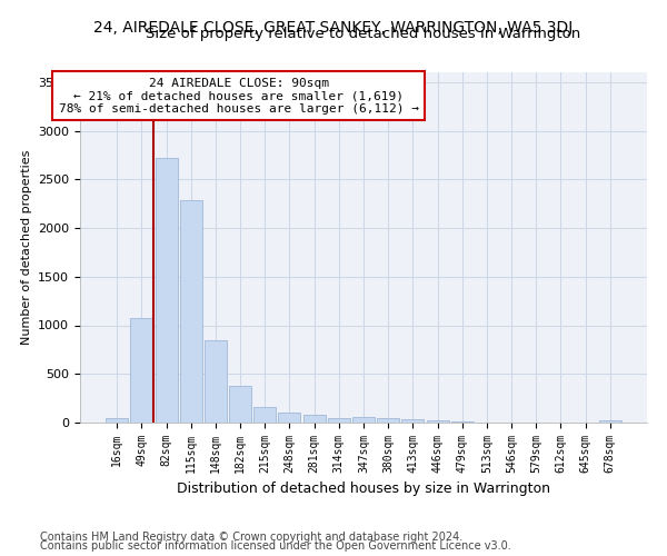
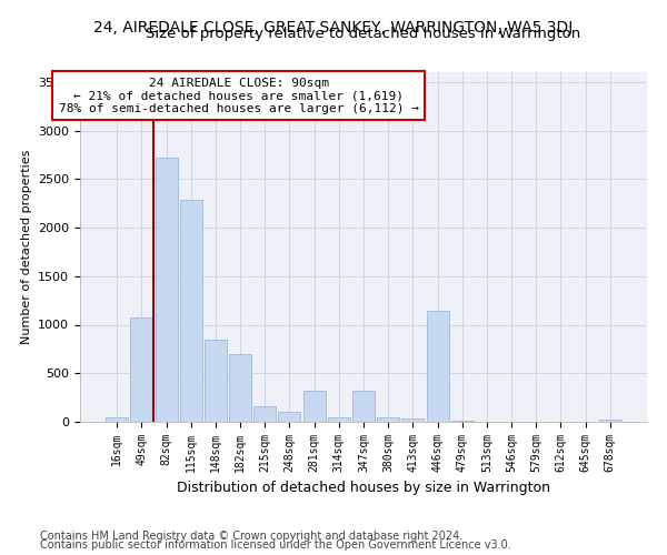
182sqm: 380 -> 700
281sqm: 80 -> 320
347sqm: 60 -> 320
446sqm: 20 -> 1140
